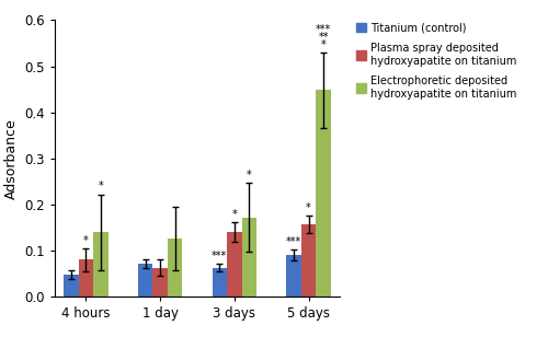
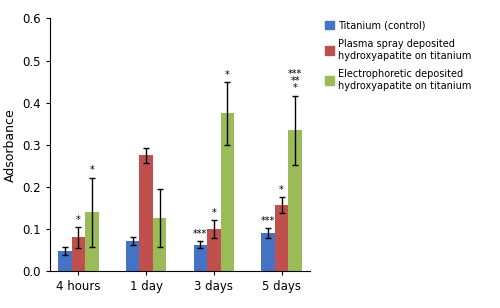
Plasma spray deposited hydroxyapatite on titanium/1 day: 0.063 -> 0.275
Plasma spray deposited hydroxyapatite on titanium/3 days: 0.140 -> 0.100
Electrophoretic deposited hydroxyapatite on titanium/3 days: 0.172 -> 0.375
Electrophoretic deposited hydroxyapatite on titanium/5 days: 0.448 -> 0.335
